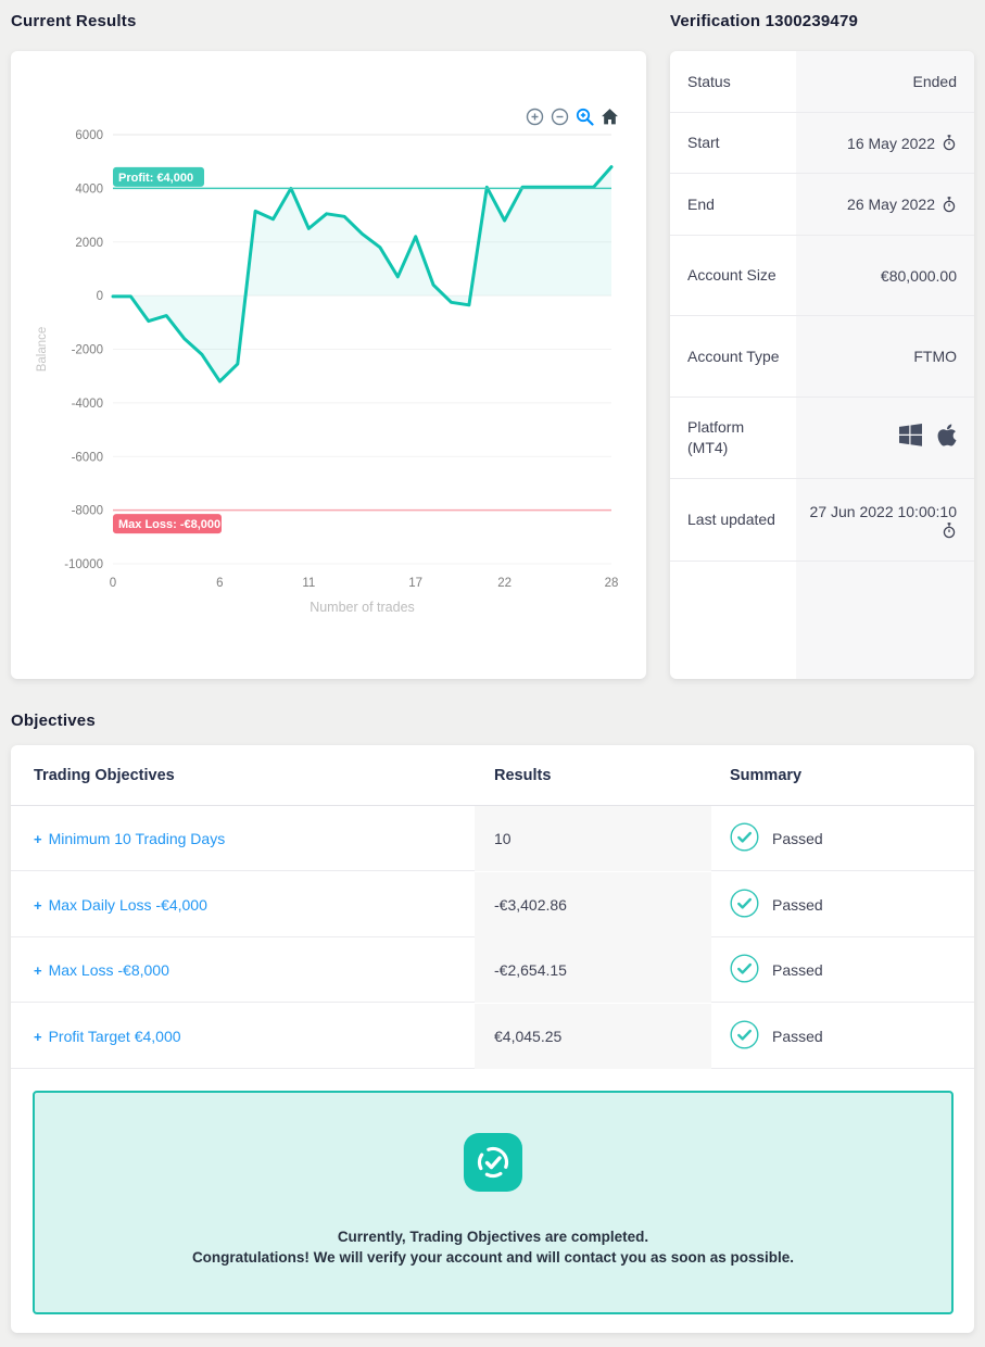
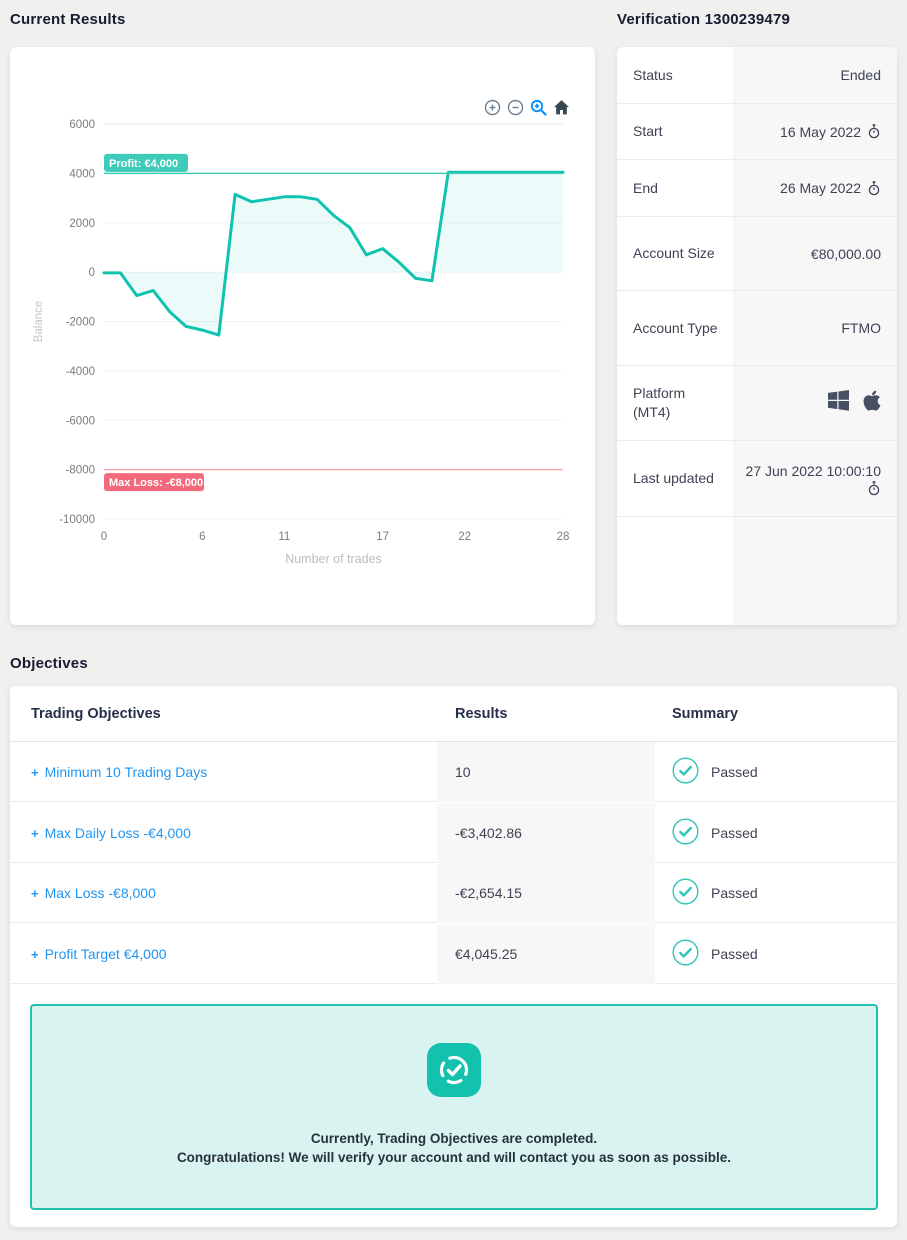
6: -3200 -> -2400
10: 4000 -> 3000
11: 2500 -> 3000
17: 2200 -> 1000
22: 2800 -> 4000
28: 4800 -> 4000
